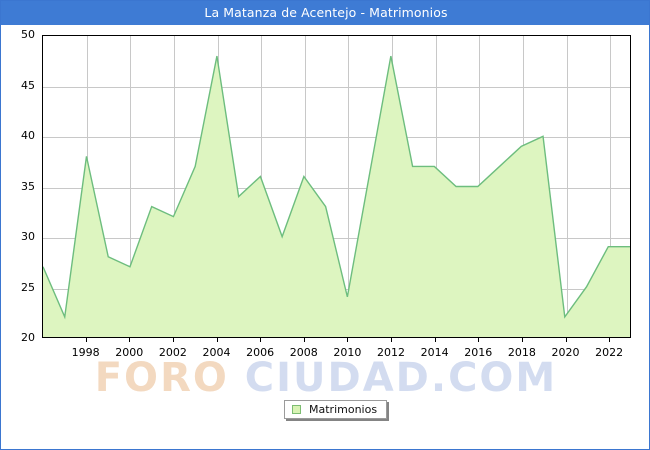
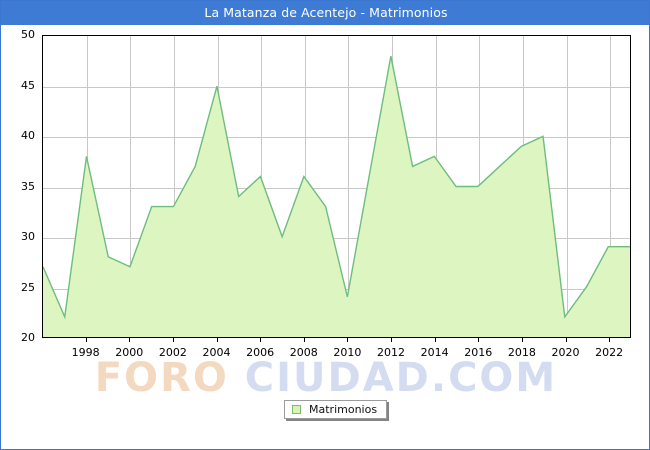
2002: 32 -> 33
2004: 48 -> 45
2014: 37 -> 38
